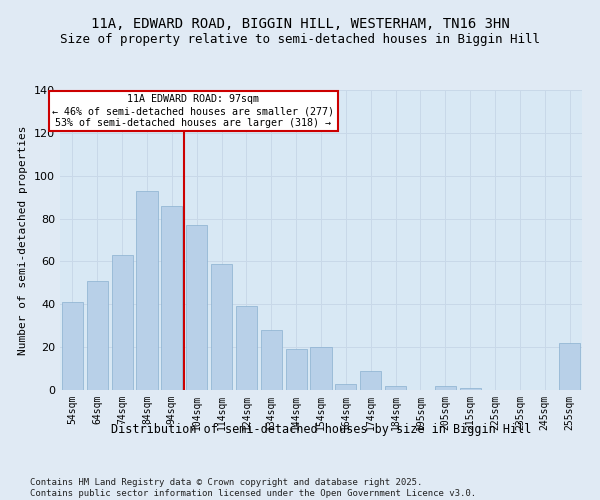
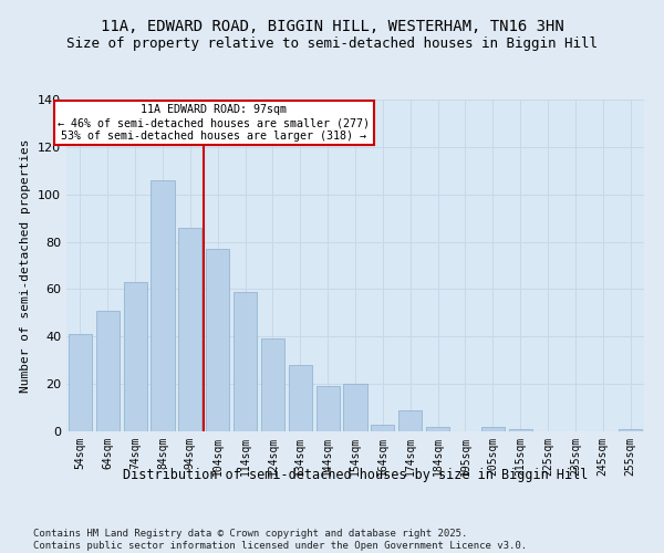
84sqm: 93 -> 106
255sqm: 22 -> 1
